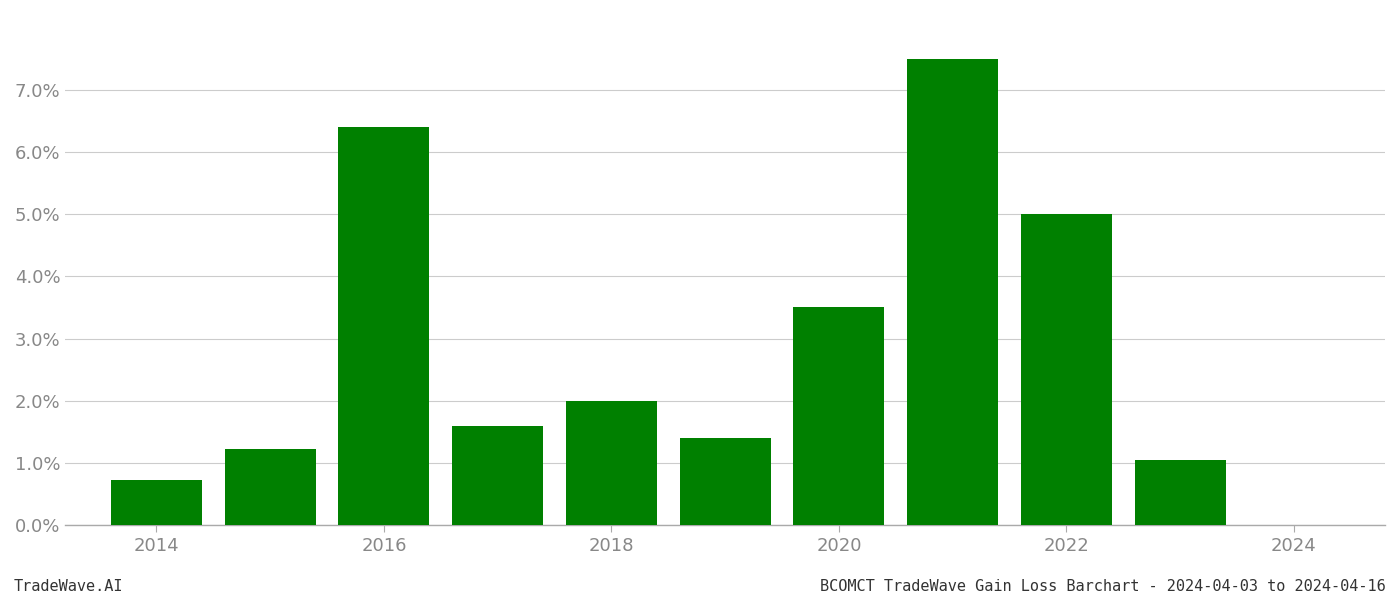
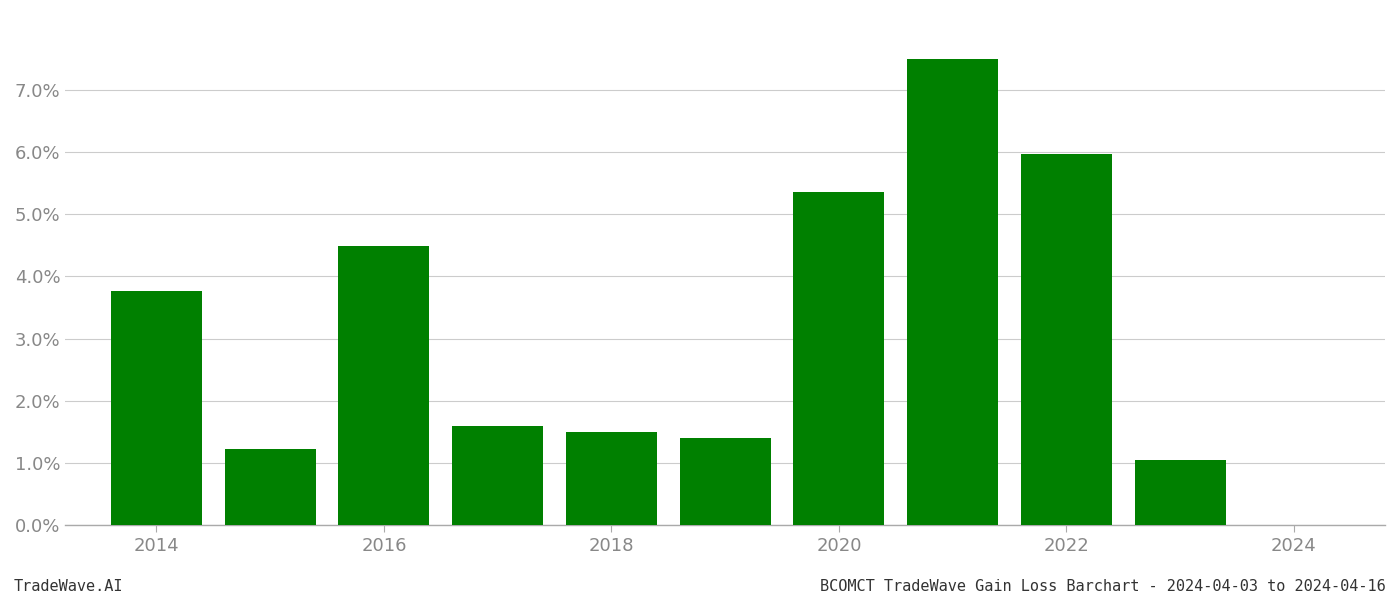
2014: 0.72% -> 3.76%
2016: 6.40% -> 4.48%
2018: 2.00% -> 1.50%
2020: 3.50% -> 5.36%
2022: 5.00% -> 5.96%
